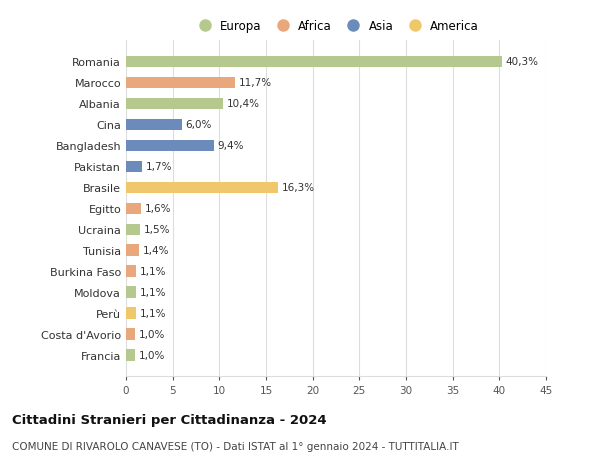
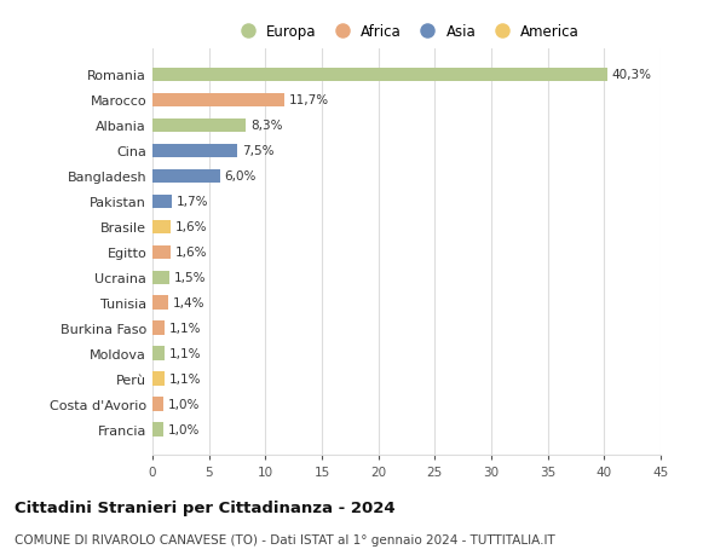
Albania: 10,4% -> 8,3%
Cina: 6,0% -> 7,5%
Bangladesh: 9,4% -> 6,0%
Brasile: 16,3% -> 1,6%
